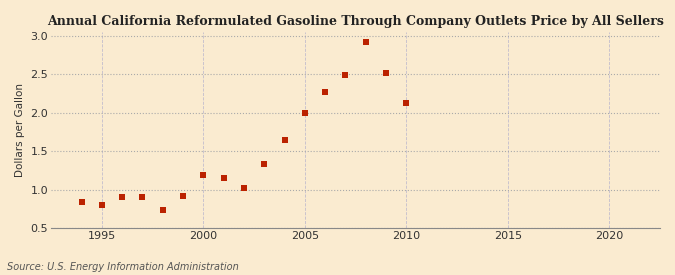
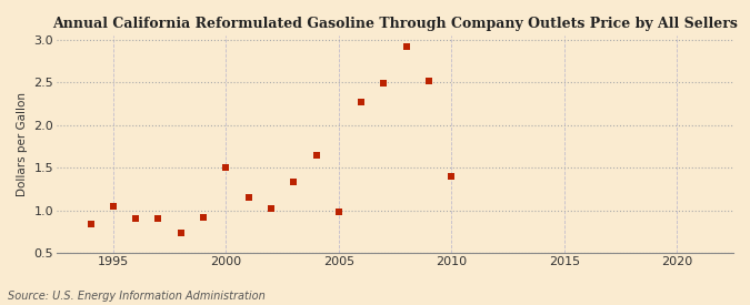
1995: 0.80 -> 1.04
2000: 1.19 -> 1.50
2005: 1.99 -> 0.98
2010: 2.13 -> 1.40
